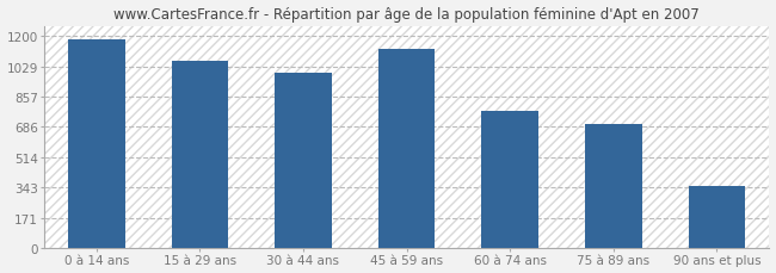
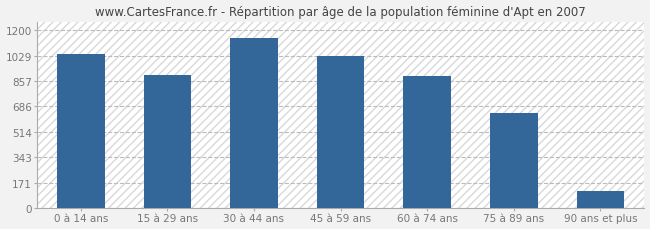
0 à 14 ans: 1180 -> 1040
15 à 29 ans: 1060 -> 900
30 à 44 ans: 990 -> 1150
45 à 59 ans: 1130 -> 1030
60 à 74 ans: 780 -> 890
75 à 89 ans: 700 -> 640
90 ans et plus: 350 -> 120
